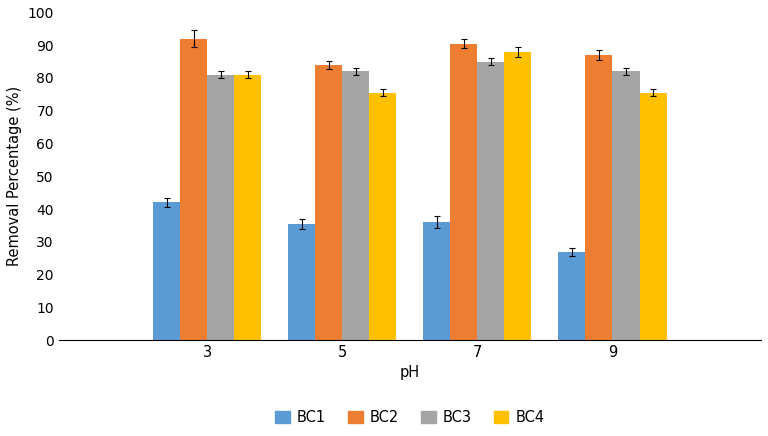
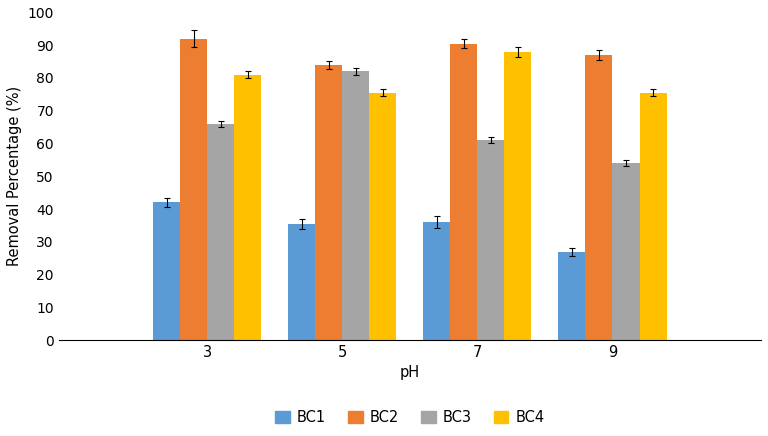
BC3/3: 81 -> 66
BC3/7: 85 -> 61
BC3/9: 82 -> 54
